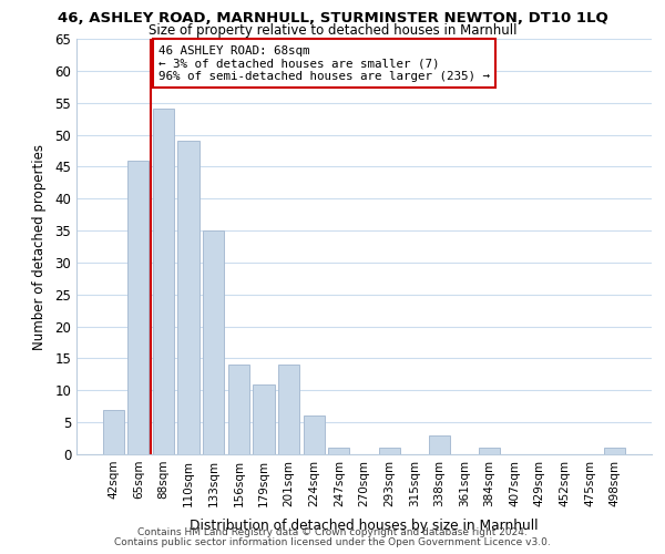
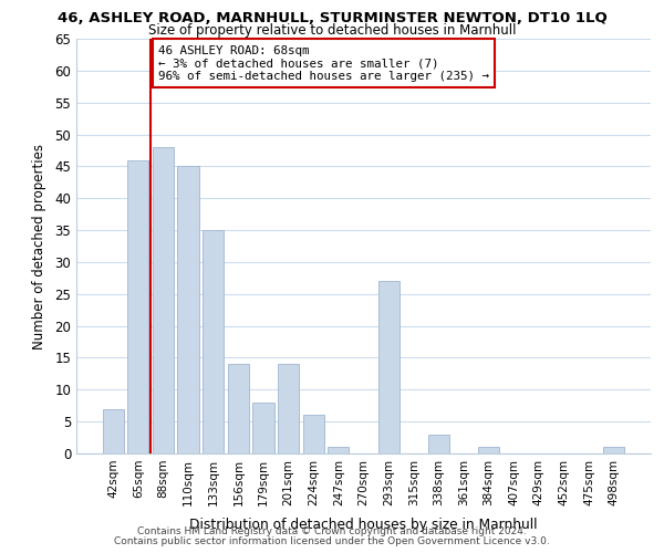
88sqm: 54 -> 48
110sqm: 49 -> 45
179sqm: 11 -> 8
293sqm: 1 -> 27
